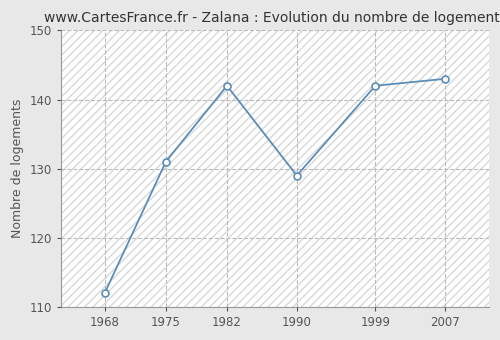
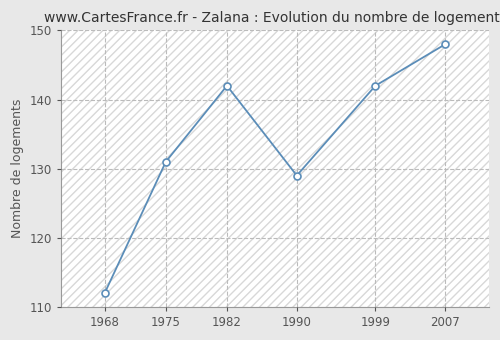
2007: 143 -> 148
